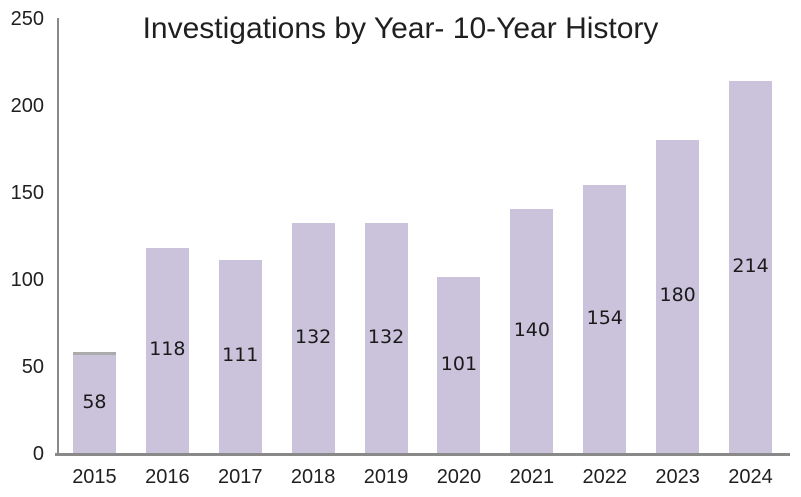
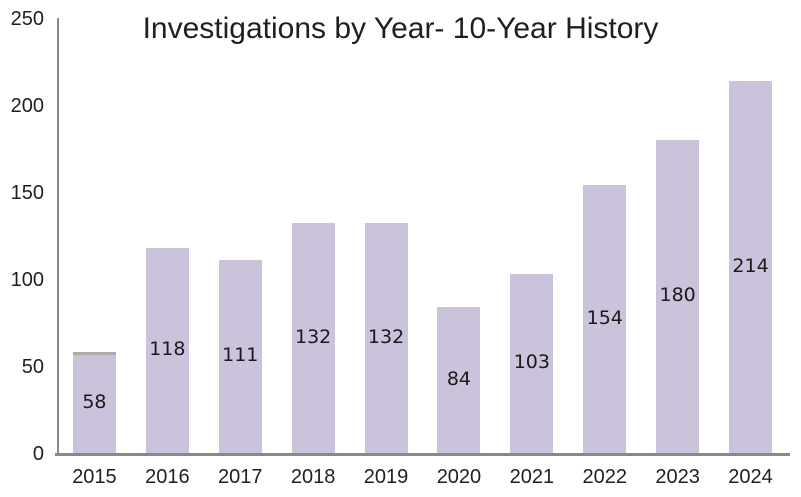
2020: 101 -> 84
2021: 140 -> 103
